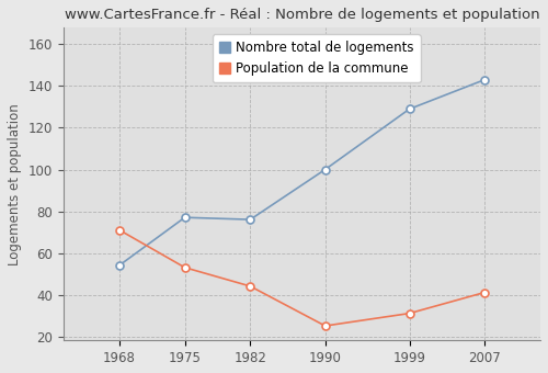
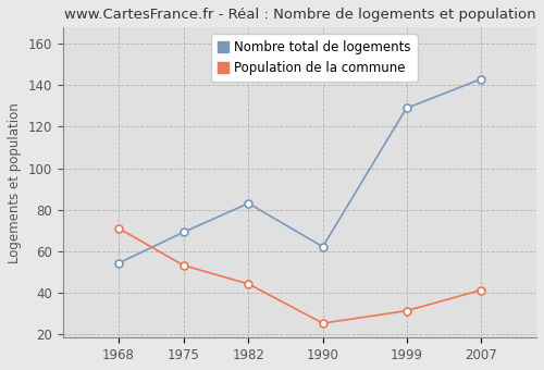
Nombre total de logements/1975: 77 -> 69
Nombre total de logements/1982: 76 -> 83
Nombre total de logements/1990: 100 -> 62
